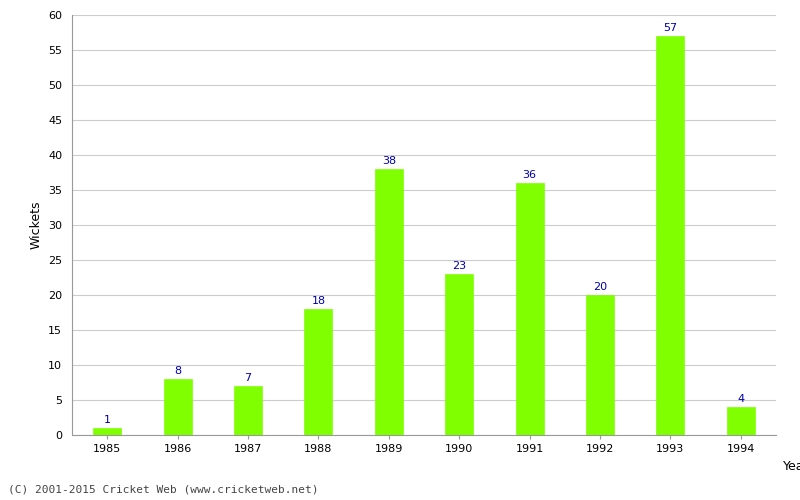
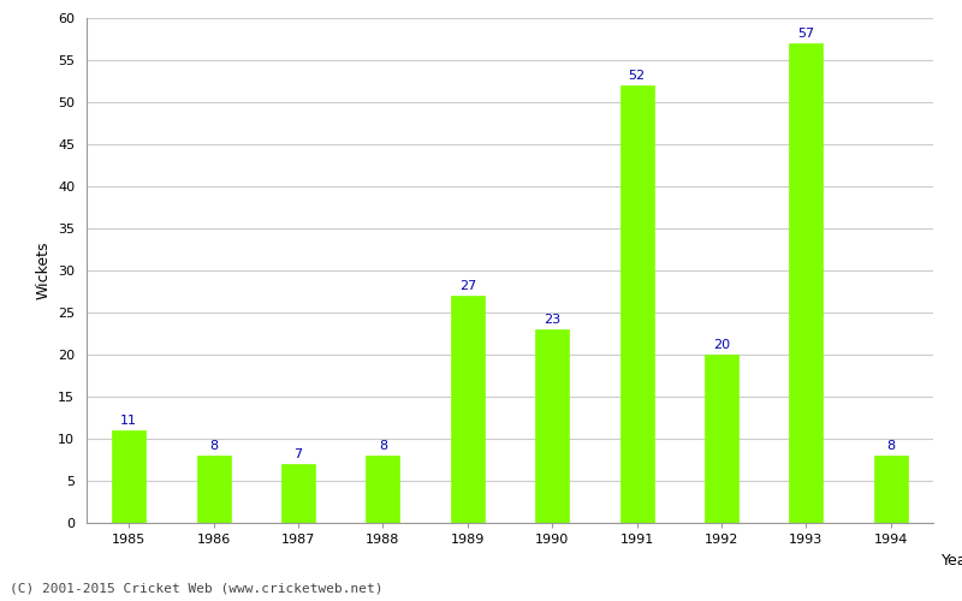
1985: 1 -> 11
1988: 18 -> 8
1989: 38 -> 27
1991: 36 -> 52
1994: 4 -> 8
